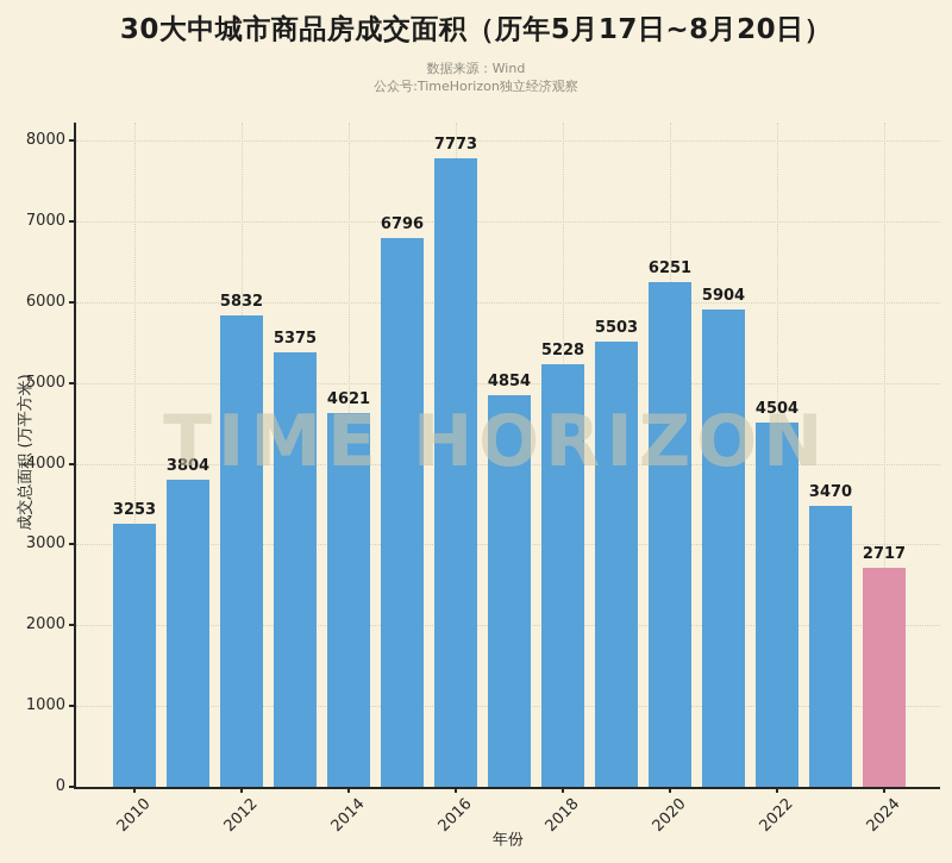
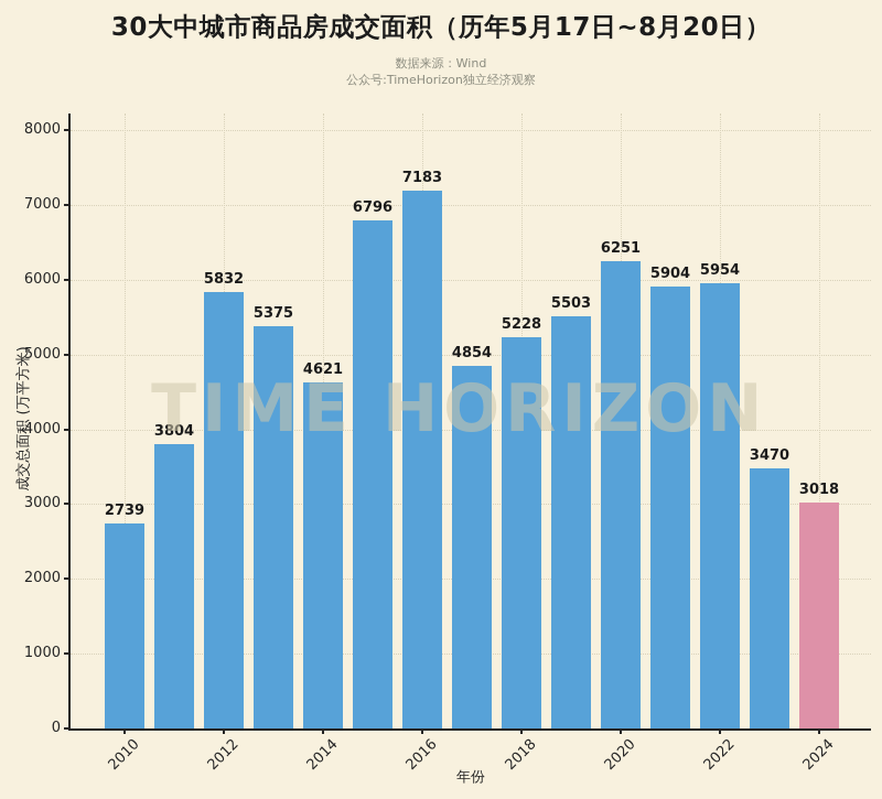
2010: 3253 -> 2739
2016: 7773 -> 7183
2022: 4504 -> 5954
2024: 2717 -> 3018
